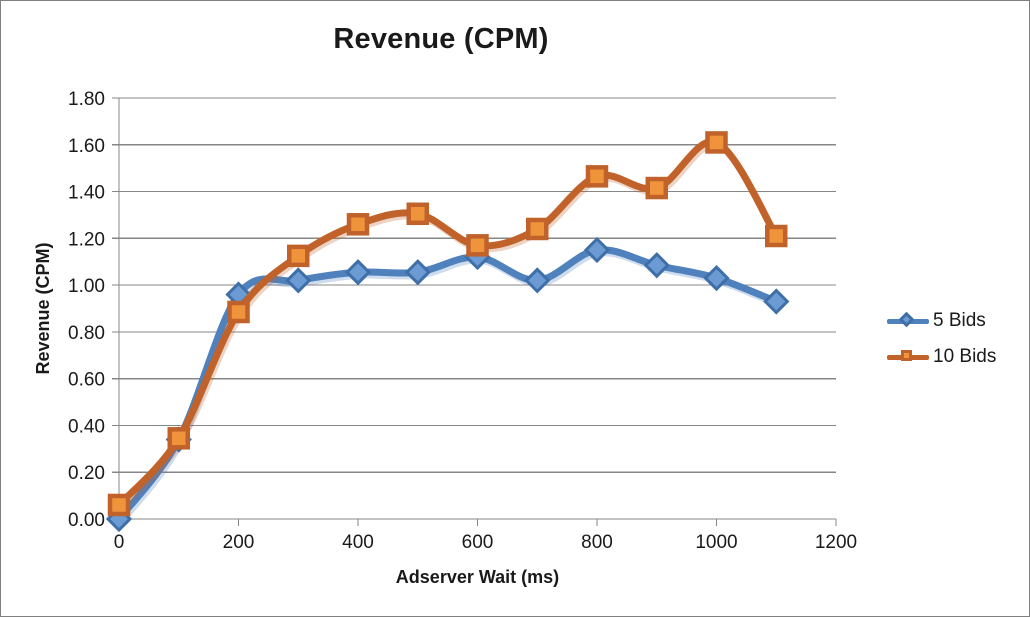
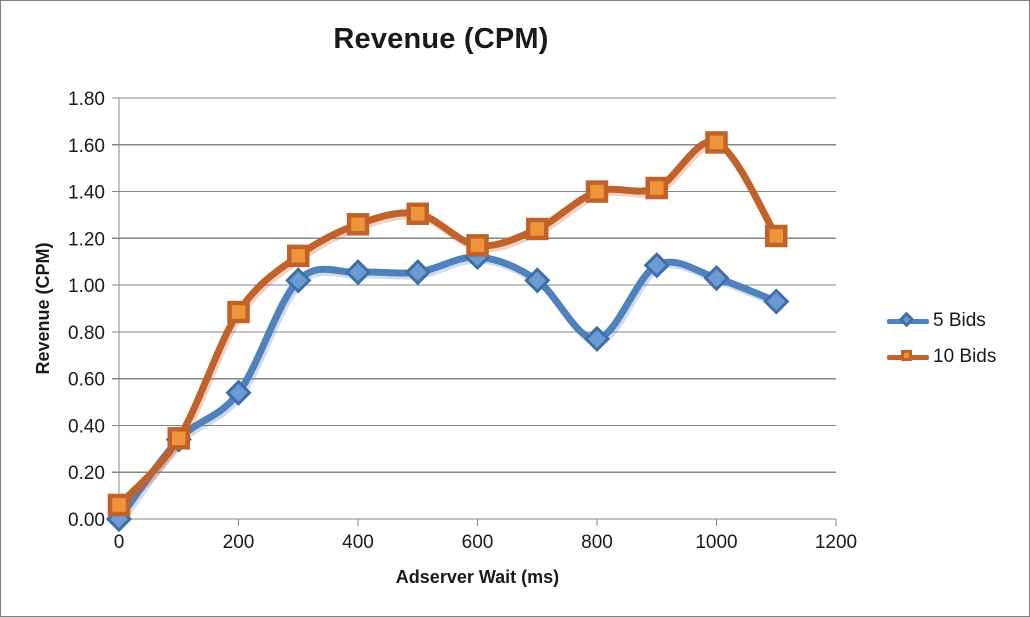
5 Bids/200: 0.96 -> 0.54
5 Bids/800: 1.15 -> 0.77
10 Bids/800: 1.47 -> 1.40
